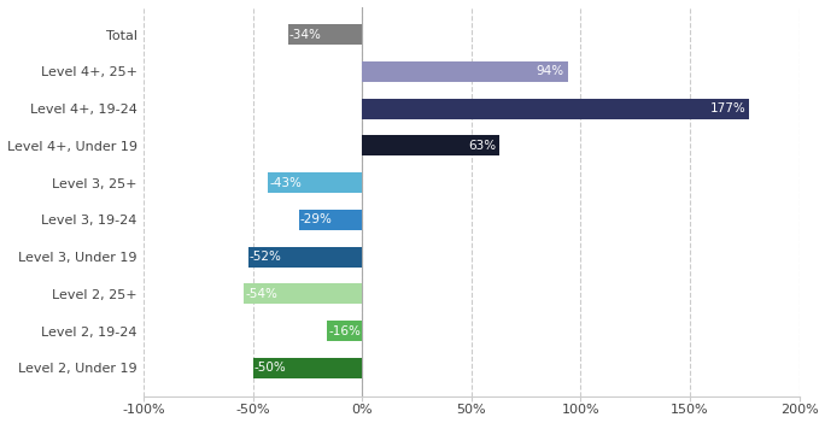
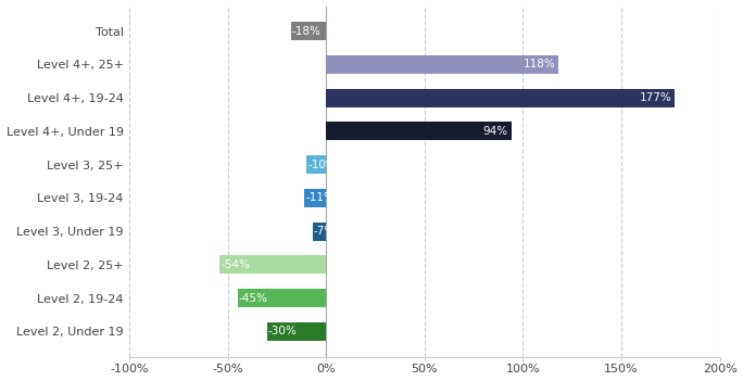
Total: -34% -> -18%
Level 4+, 25+: 94% -> 118%
Level 4+, Under 19: 63% -> 94%
Level 3, 25+: -43% -> -10%
Level 3, 19-24: -29% -> -11%
Level 3, Under 19: -52% -> -7%
Level 2, 19-24: -16% -> -45%
Level 2, Under 19: -50% -> -30%
